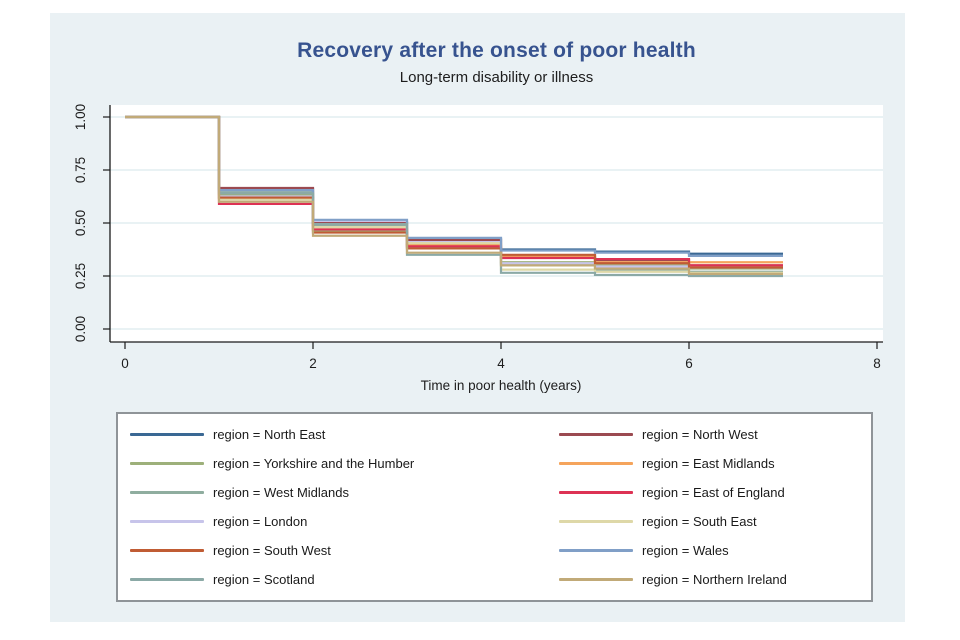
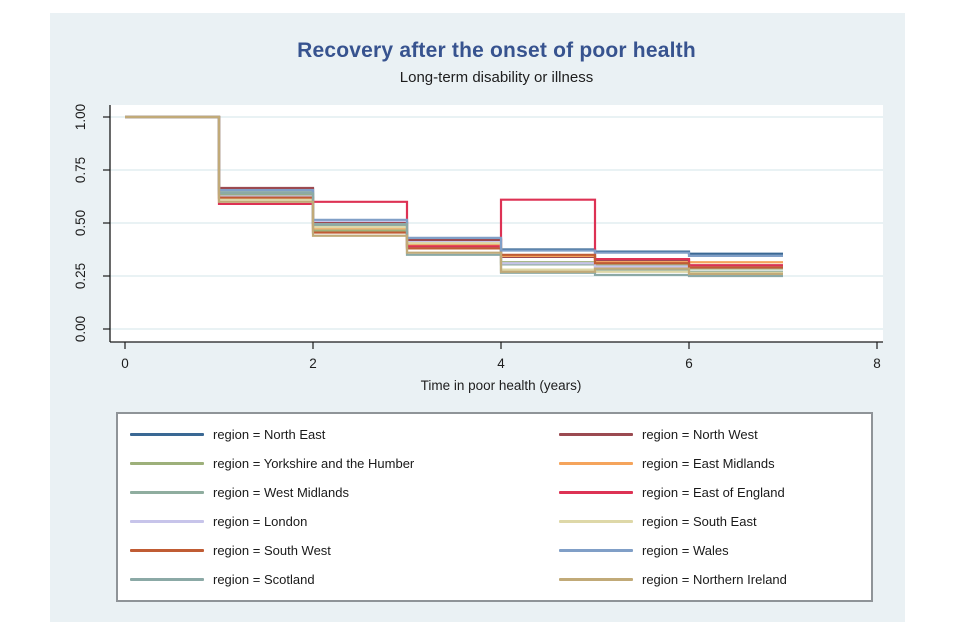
region = East of England/2: 0.47 -> 0.60
region = East of England/4: 0.34 -> 0.61
region = Northern Ireland/4: 0.30 -> 0.27
